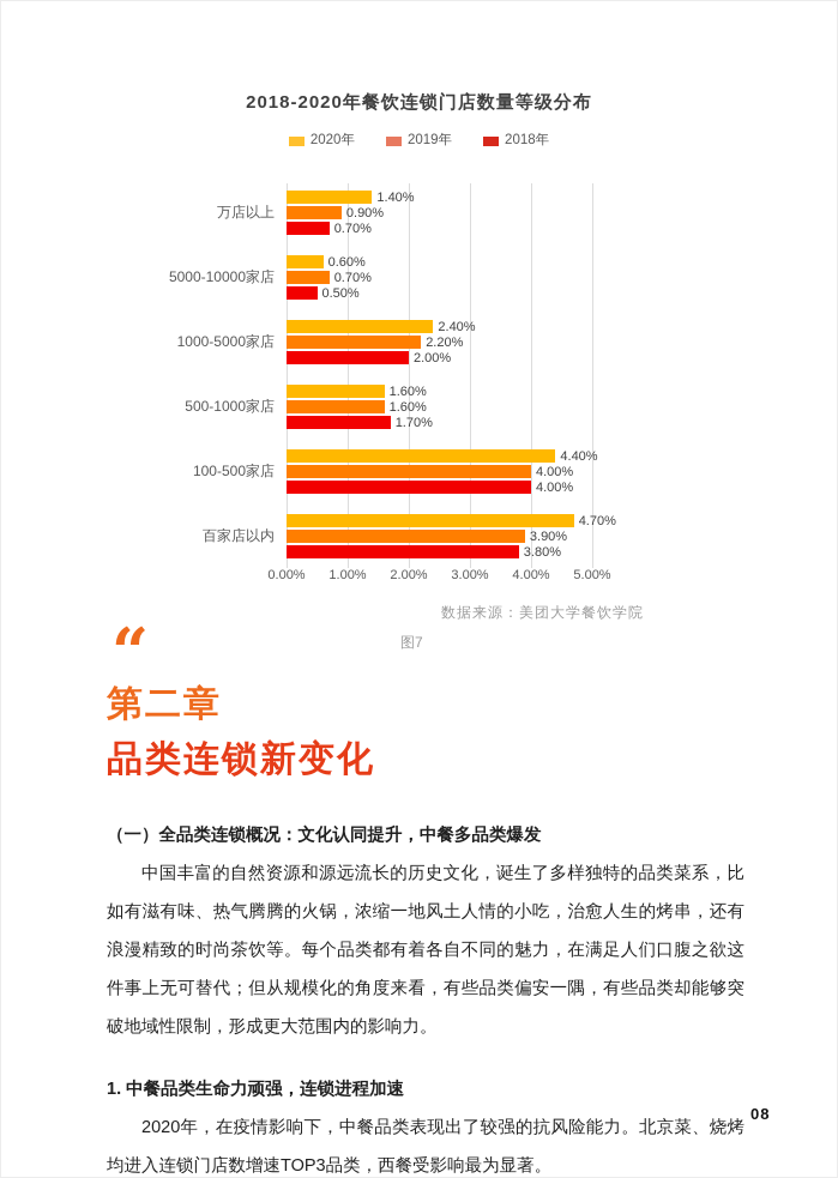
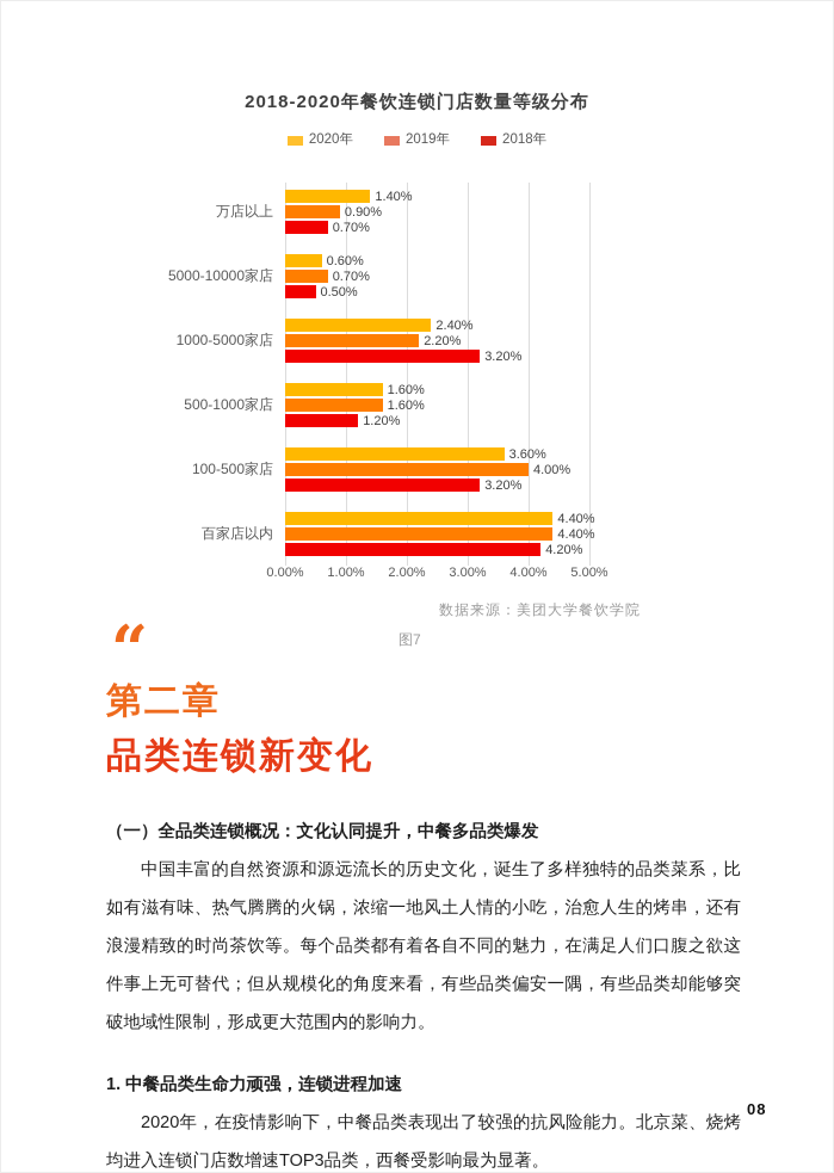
2018年/1000-5000家店: 2.00% -> 3.20%
2018年/500-1000家店: 1.70% -> 1.20%
2020年/100-500家店: 4.40% -> 3.60%
2018年/100-500家店: 4.00% -> 3.20%
2020年/百家店以内: 4.70% -> 4.40%
2019年/百家店以内: 3.90% -> 4.40%
2018年/百家店以内: 3.80% -> 4.20%
